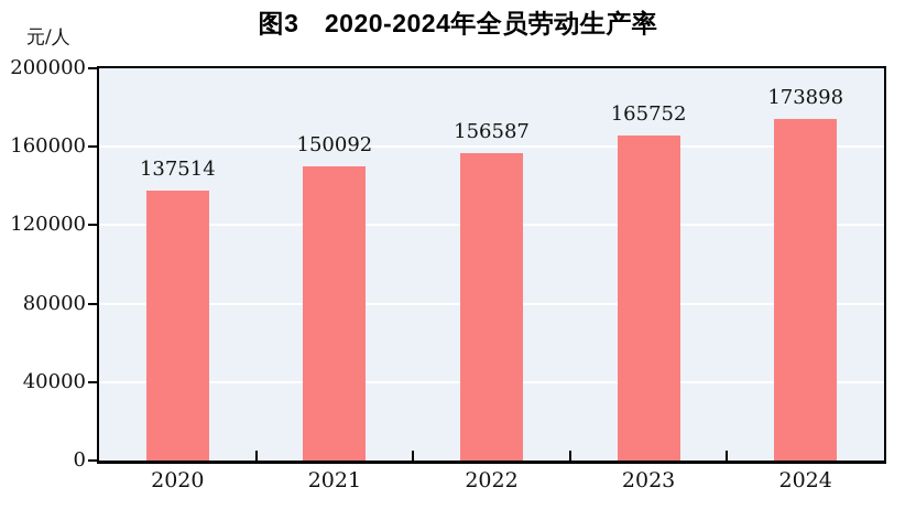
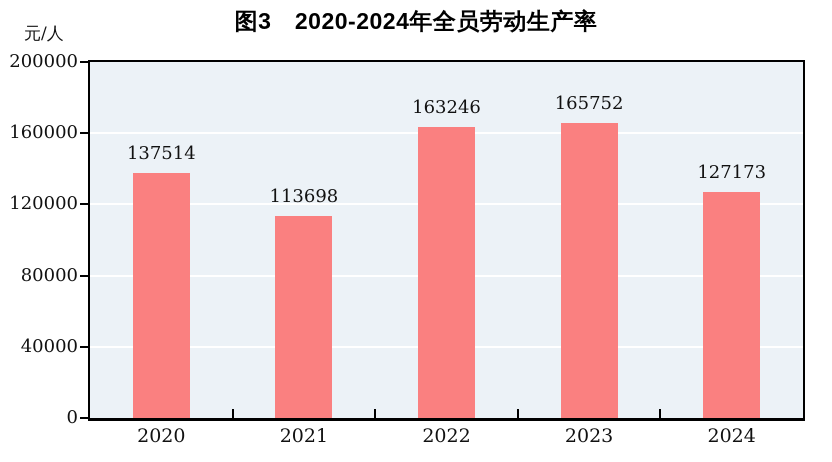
2021: 150092 -> 113698
2022: 156587 -> 163246
2024: 173898 -> 127173
